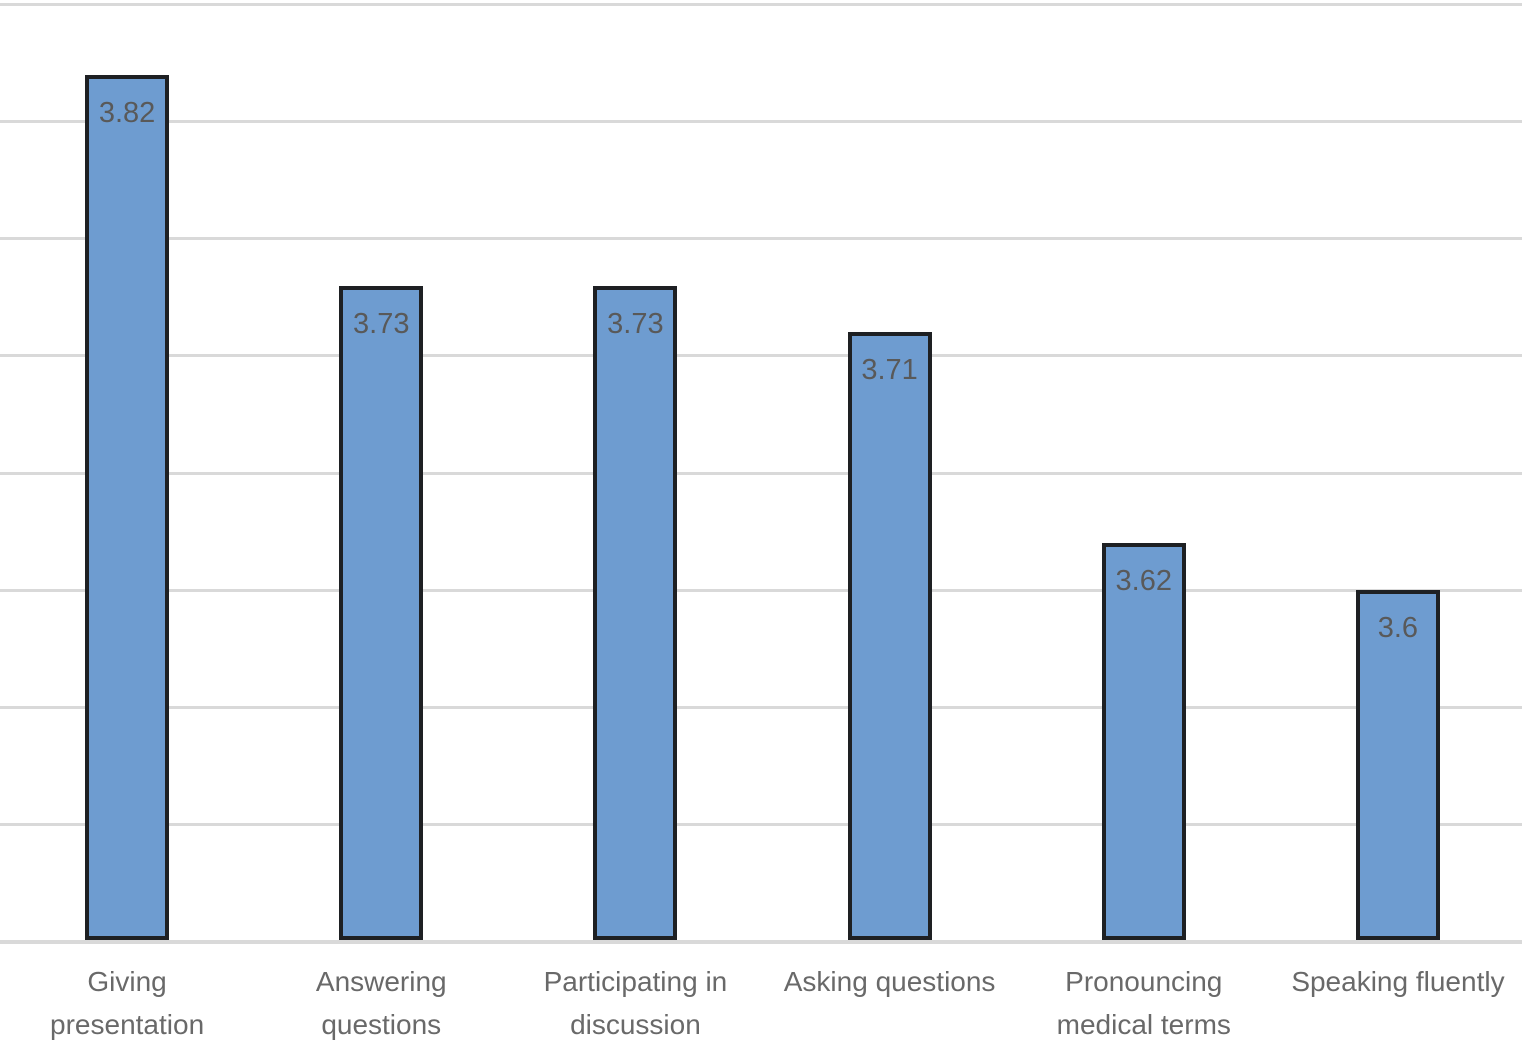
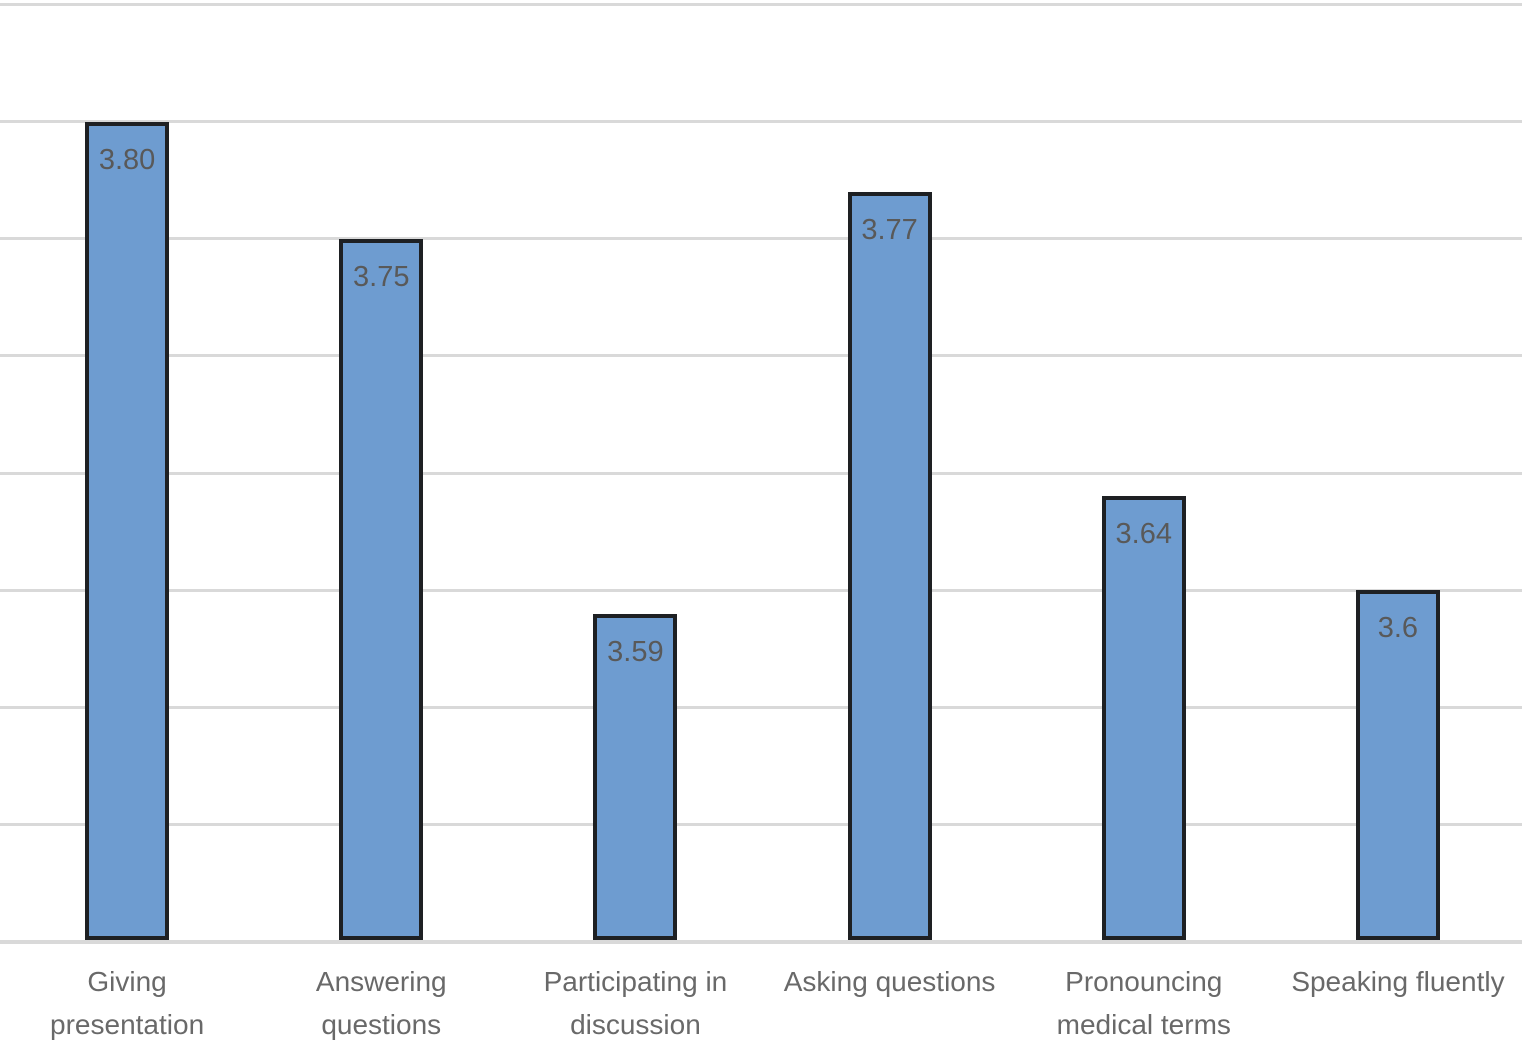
Giving presentation: 3.82 -> 3.80
Answering questions: 3.73 -> 3.75
Participating in discussion: 3.73 -> 3.59
Asking questions: 3.71 -> 3.77
Pronouncing medical terms: 3.62 -> 3.64
